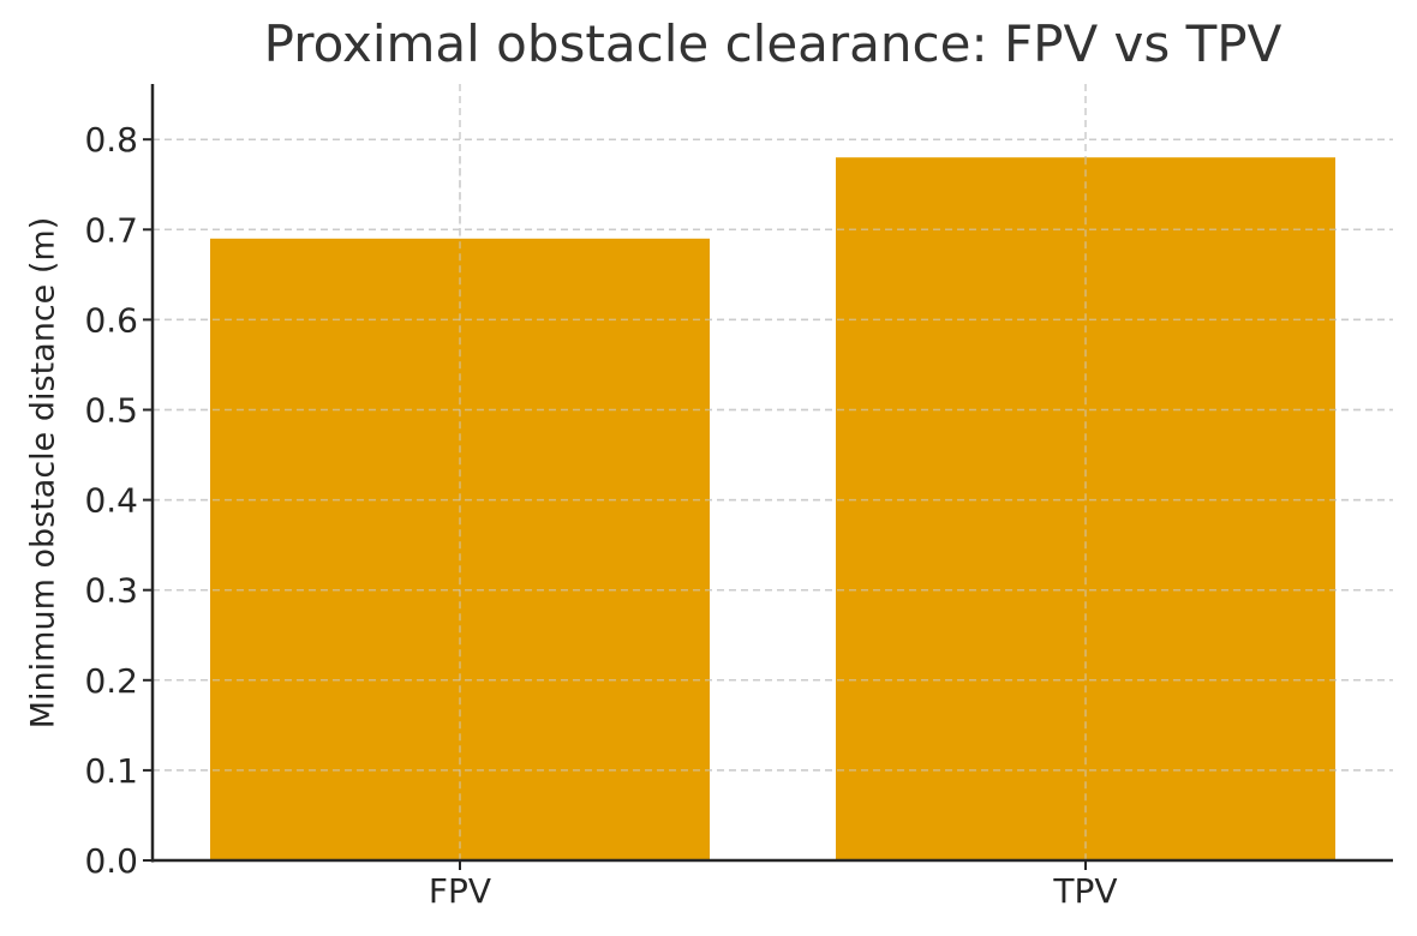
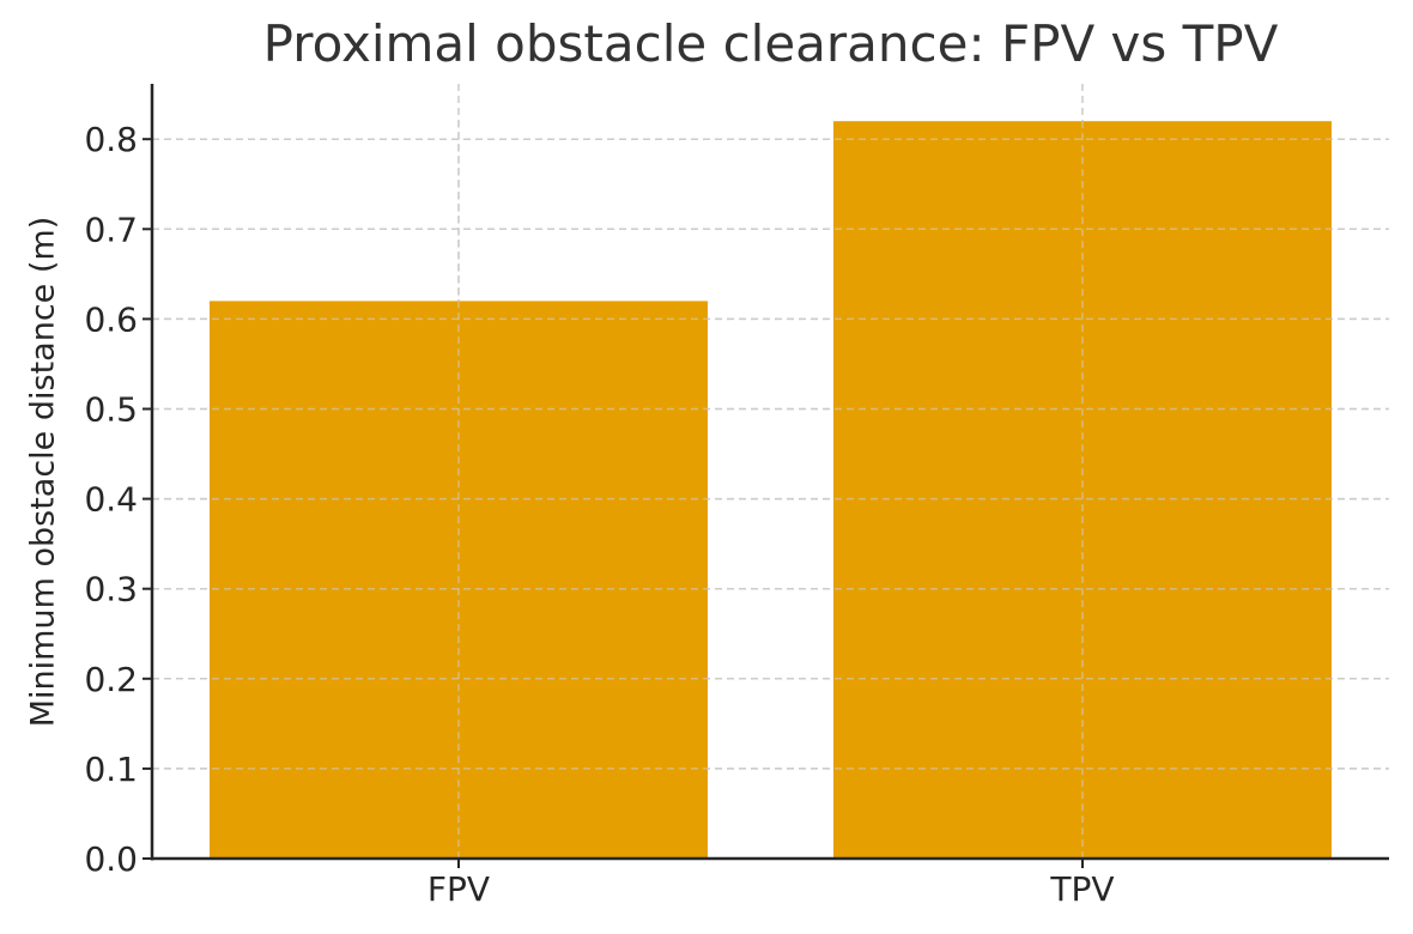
FPV: 0.69 -> 0.62
TPV: 0.78 -> 0.82
